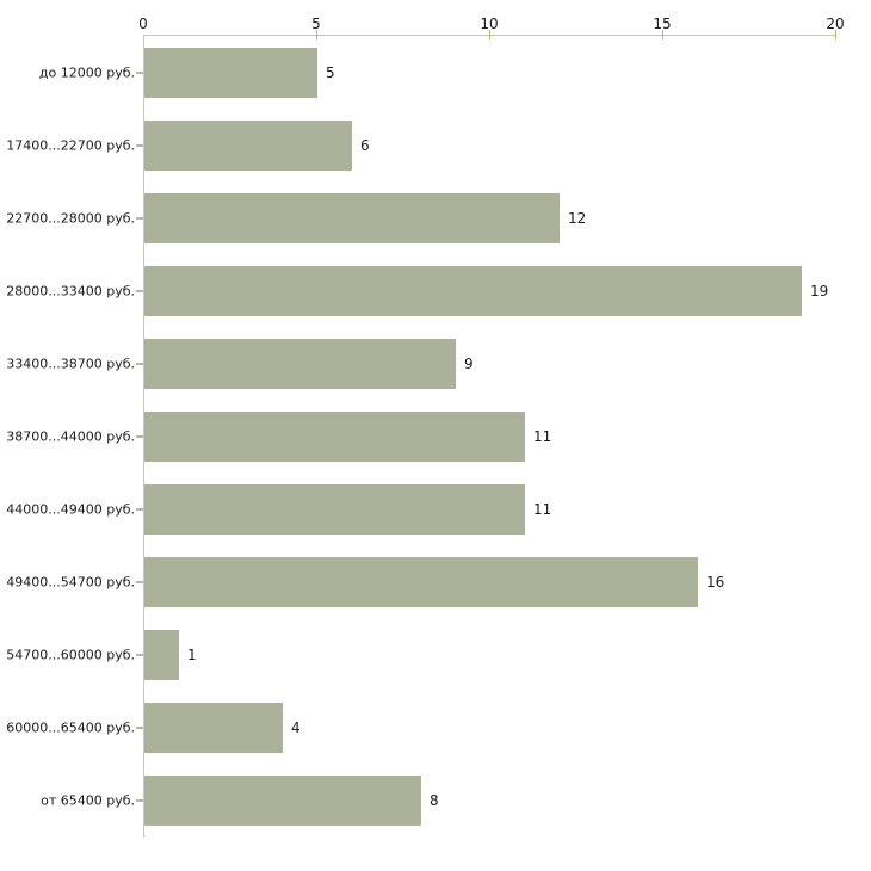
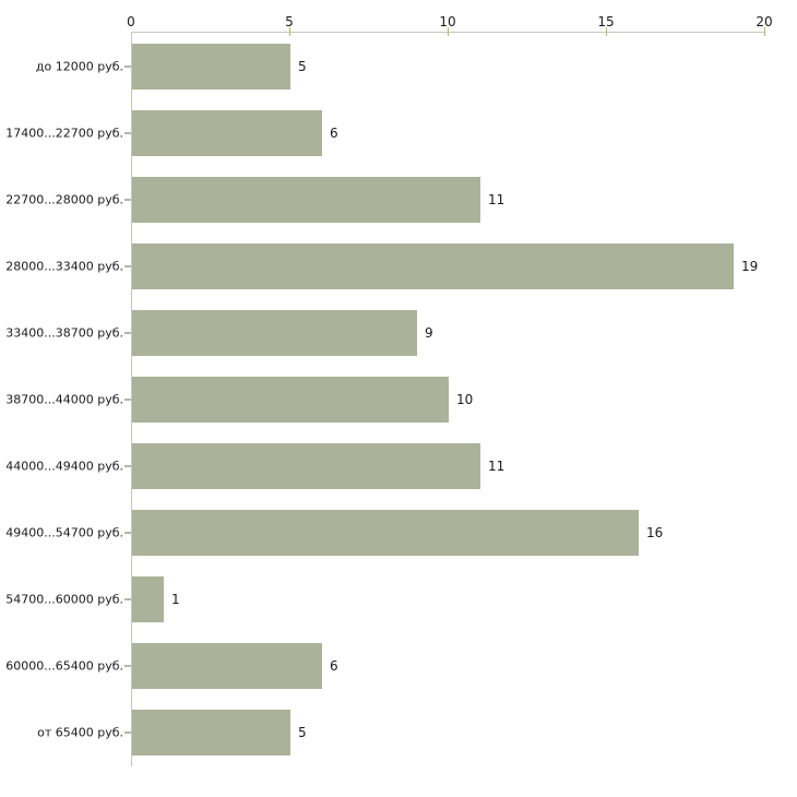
22700...28000 руб.: 12 -> 11
38700...44000 руб.: 11 -> 10
60000...65400 руб.: 4 -> 6
от 65400 руб.: 8 -> 5
